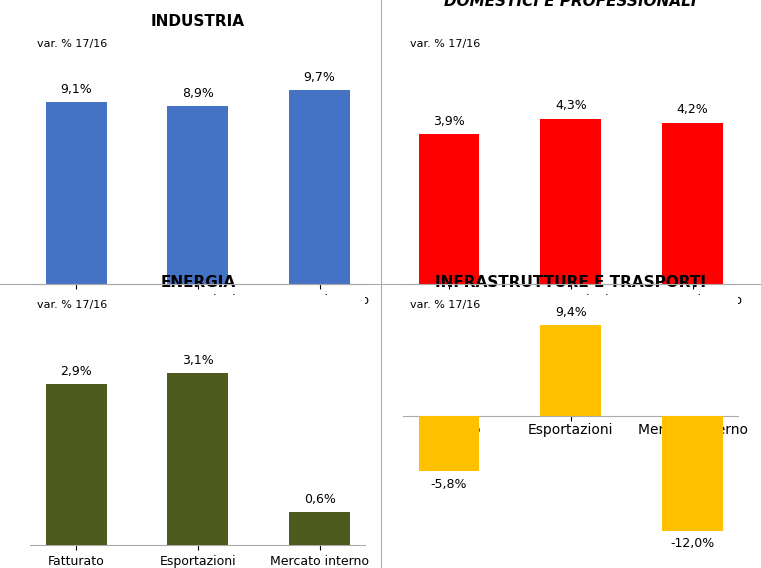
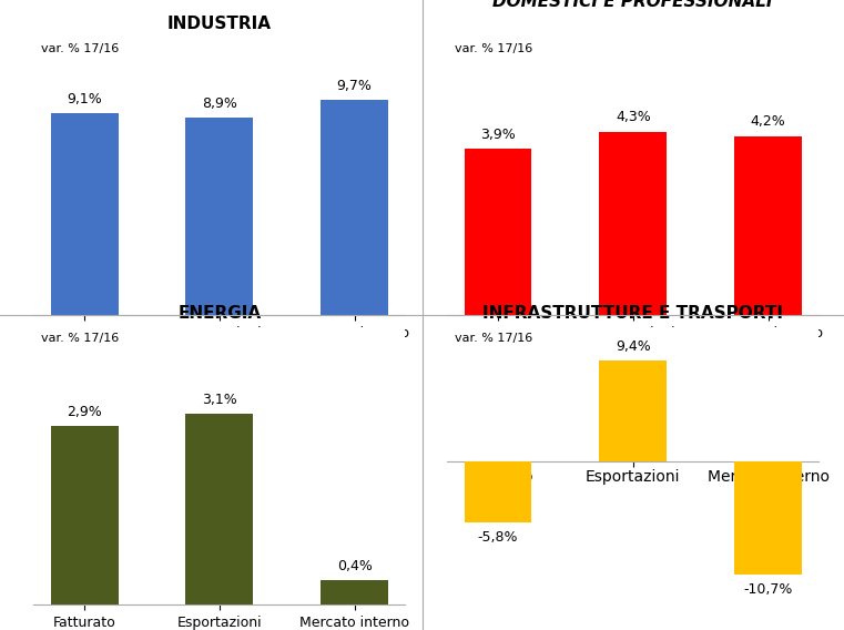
ENERGIA/Mercato interno: 0,6% -> 0,4%
INFRASTRUTTURE E TRASPORTI/Mercato interno: -12,0% -> -10,7%
